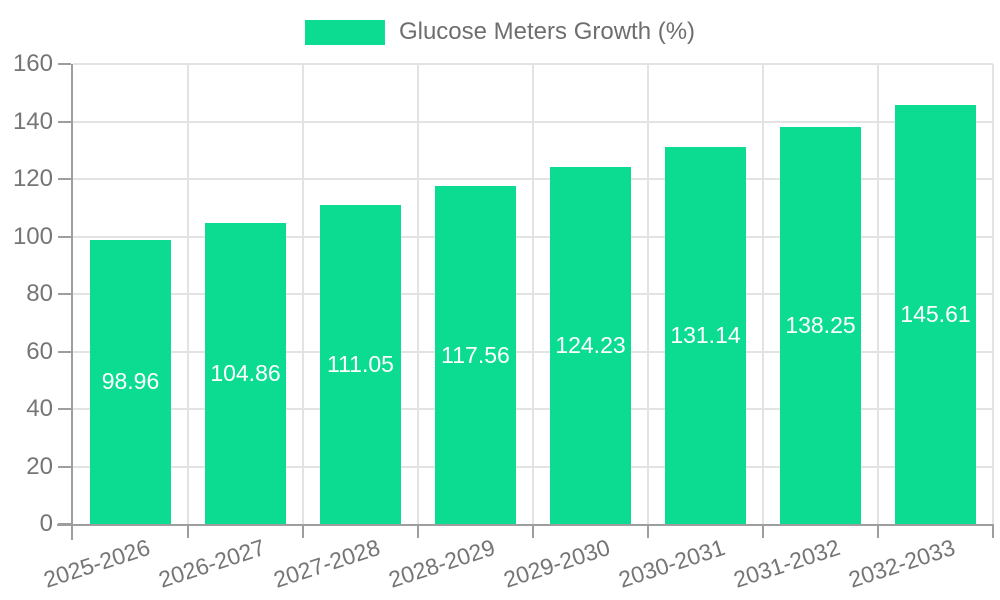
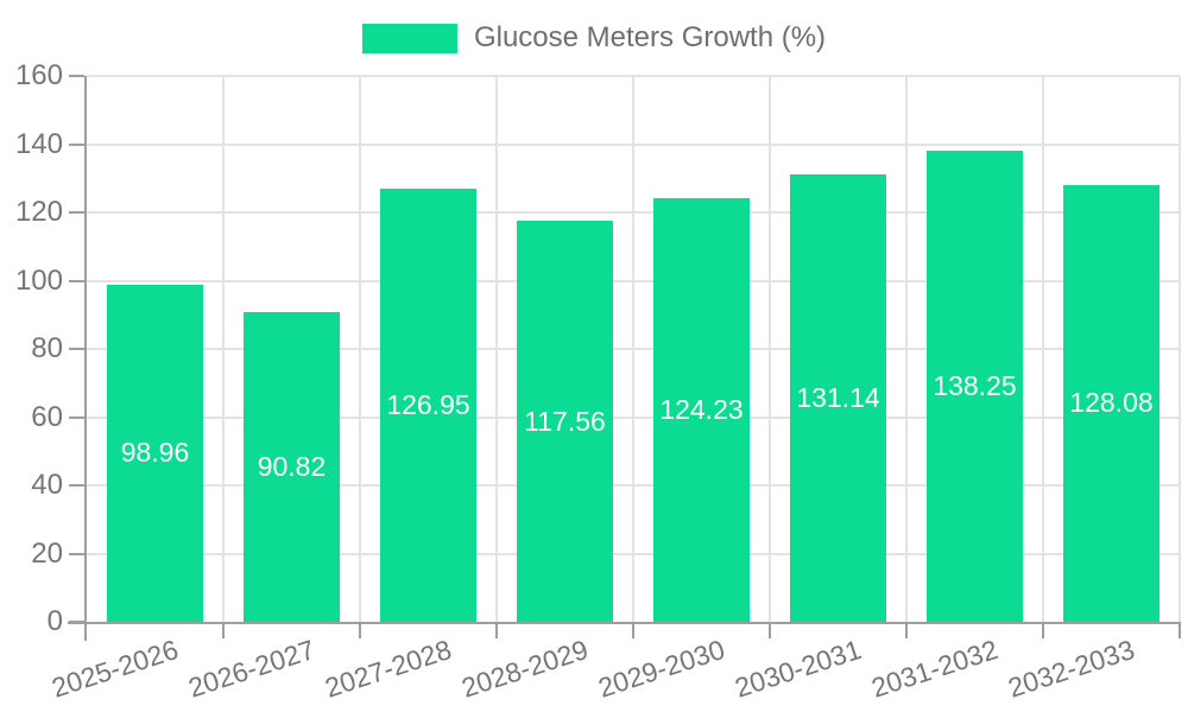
2026-2027: 104.86 -> 90.82
2027-2028: 111.05 -> 126.95
2032-2033: 145.61 -> 128.08
